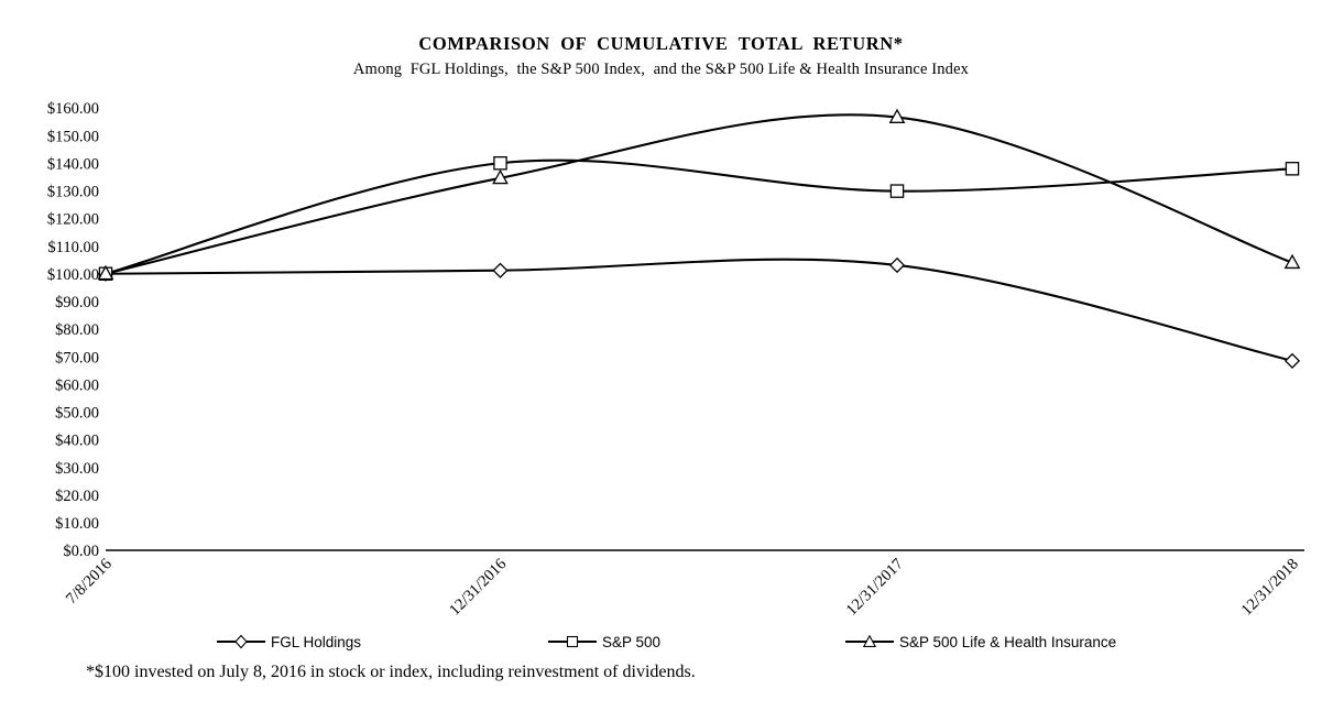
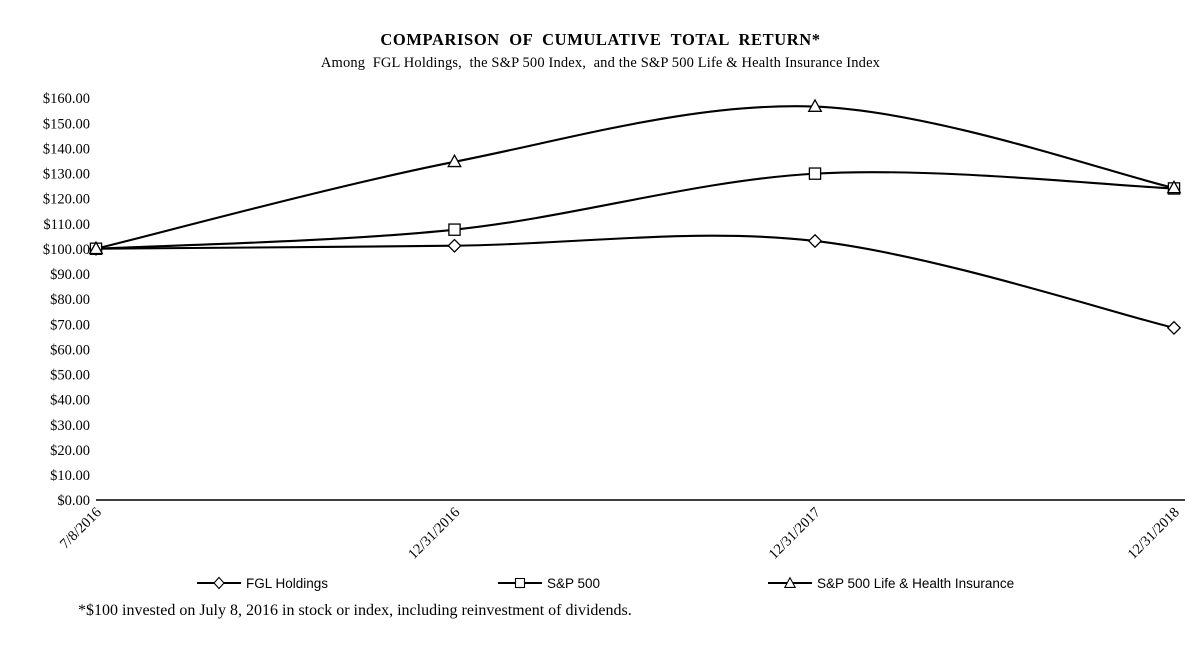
S&P 500/12/31/2016: $140 -> $108
S&P 500/12/31/2018: $138 -> $124
S&P 500 Life & Health Insurance/12/31/2018: $104 -> $124
